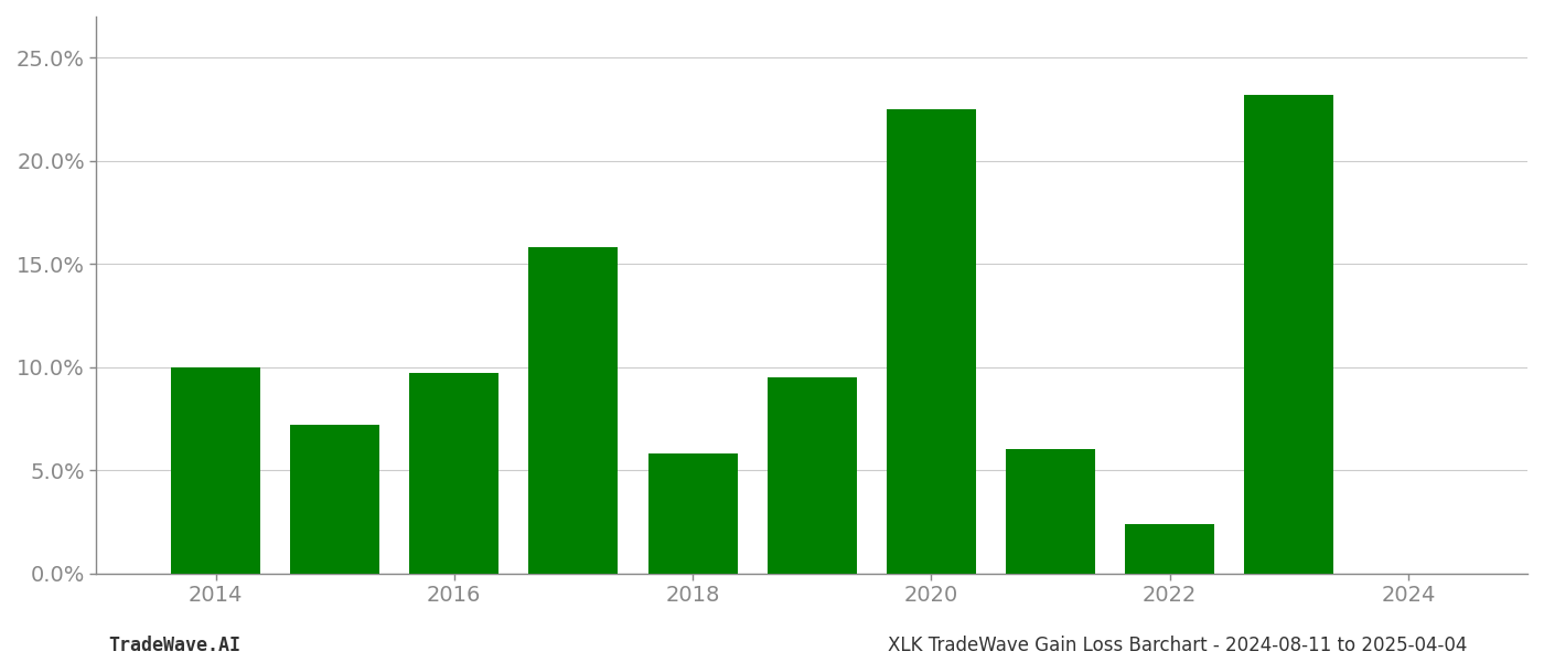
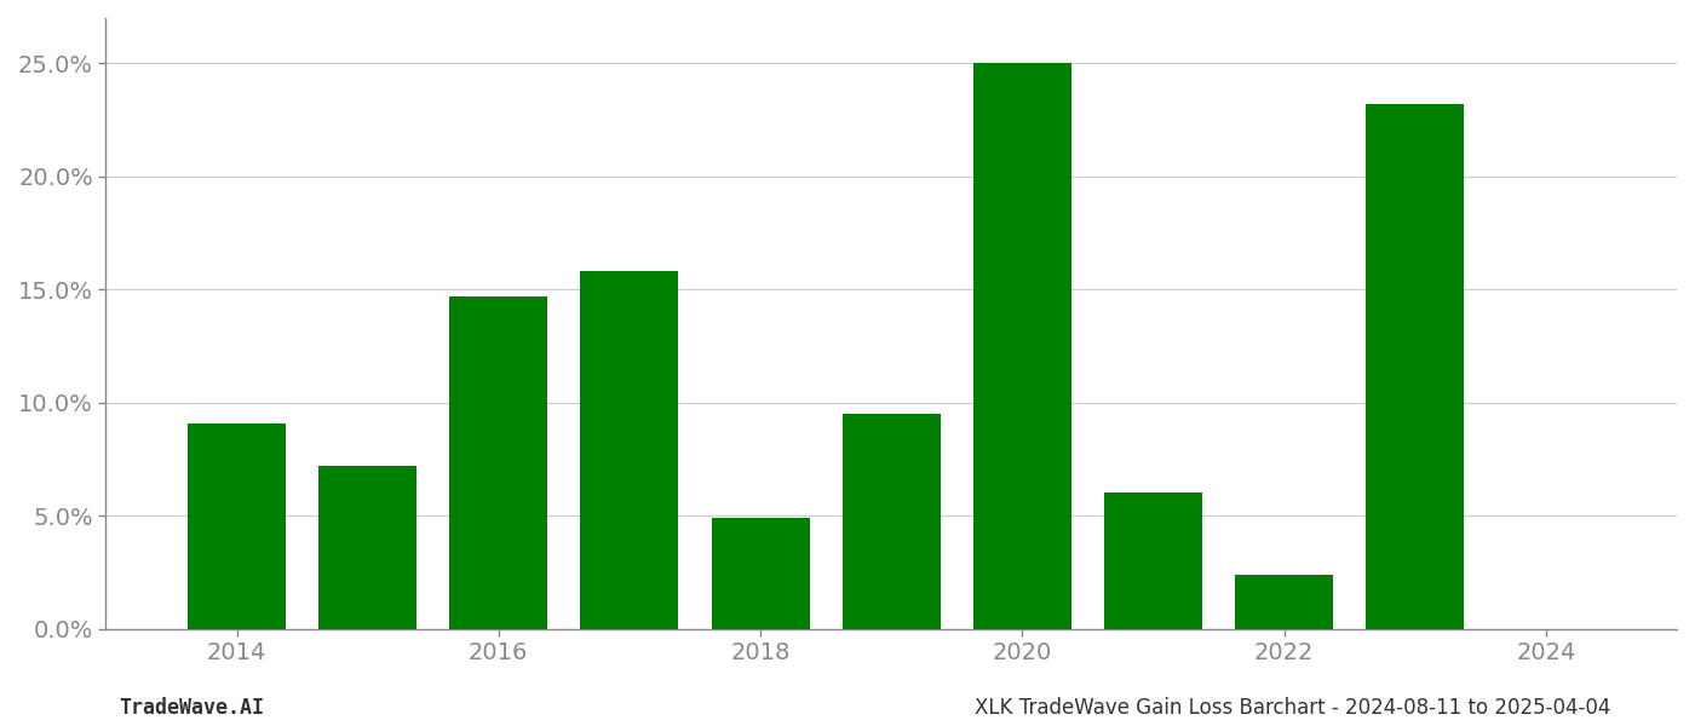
2014: 10.0% -> 9.1%
2016: 9.7% -> 14.7%
2018: 5.8% -> 4.9%
2020: 22.5% -> 25.0%
